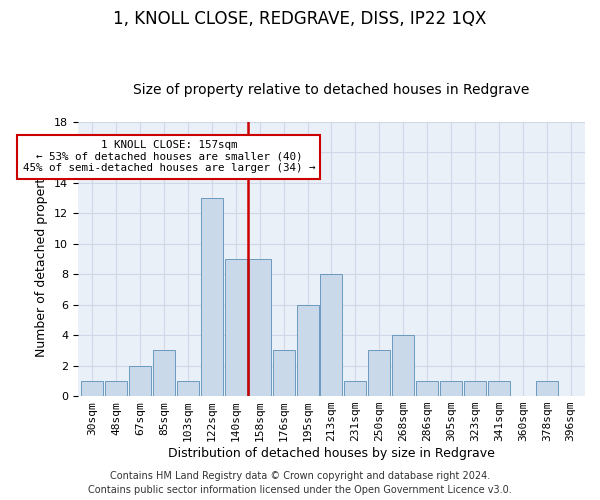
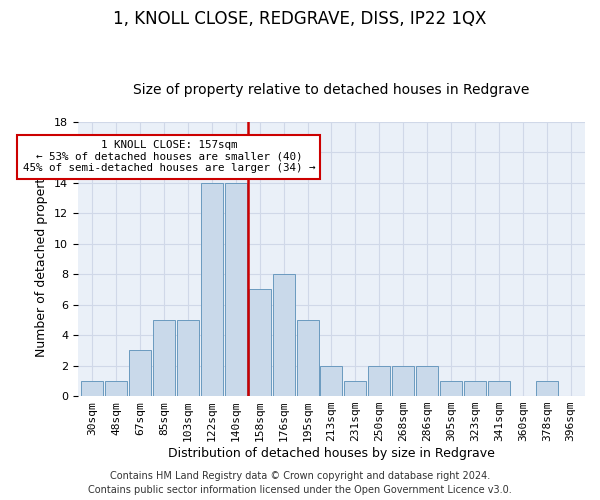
67sqm: 2 -> 3
85sqm: 3 -> 5
103sqm: 1 -> 5
122sqm: 13 -> 14
140sqm: 9 -> 14
158sqm: 9 -> 7
176sqm: 3 -> 8
195sqm: 6 -> 5
213sqm: 8 -> 2
250sqm: 3 -> 2
268sqm: 4 -> 2
286sqm: 1 -> 2
